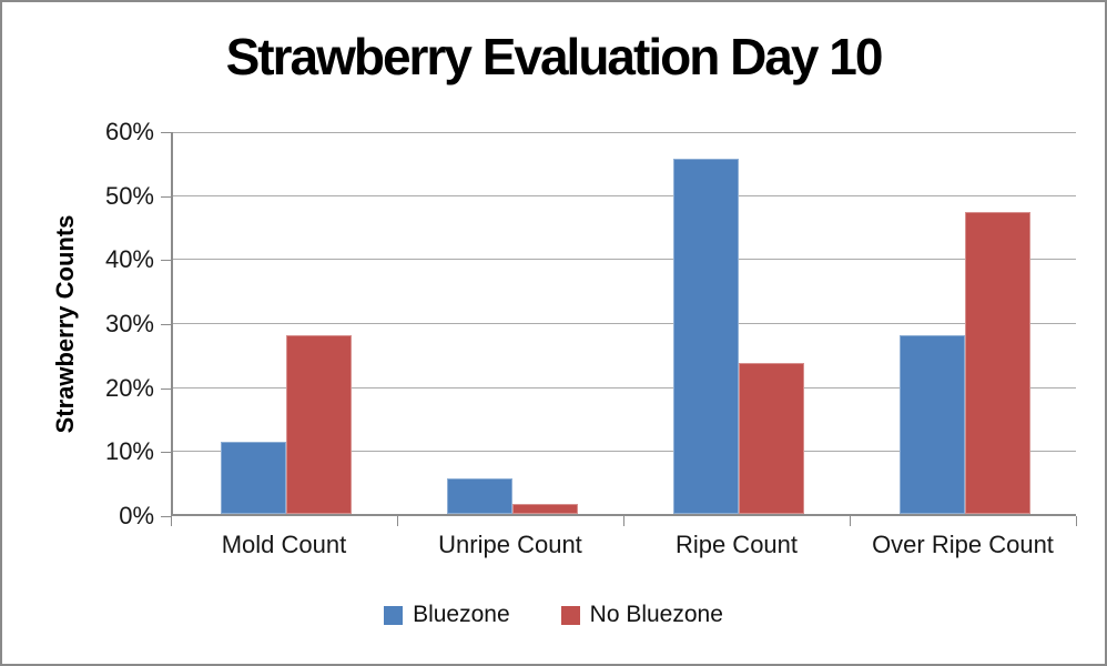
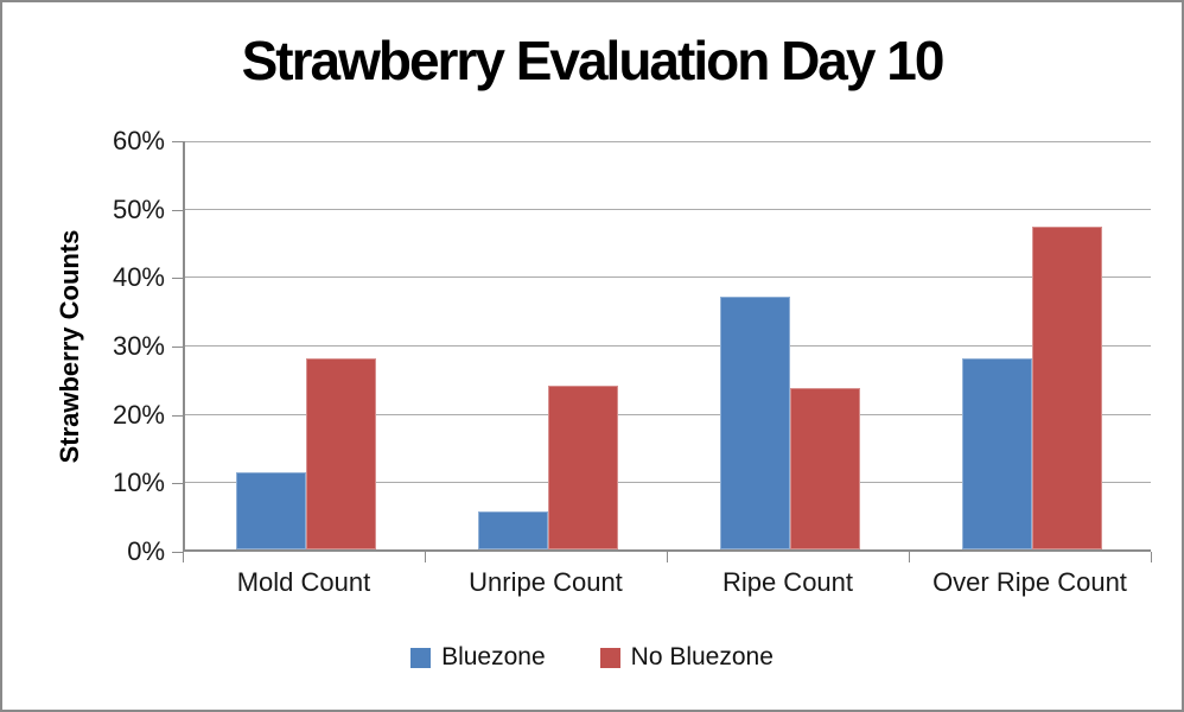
No Bluezone/Unripe Count: 2% -> 24%
Bluezone/Ripe Count: 56% -> 37%
